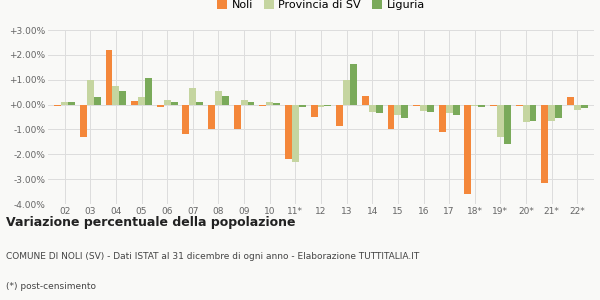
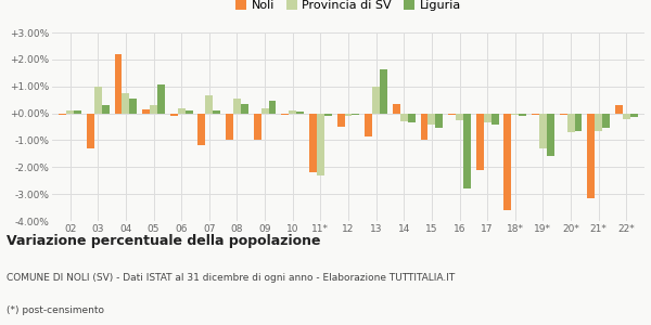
Liguria/09: 0.10% -> 0.45%
Liguria/16: -0.30% -> -2.80%
Noli/17: -1.10% -> -2.10%
